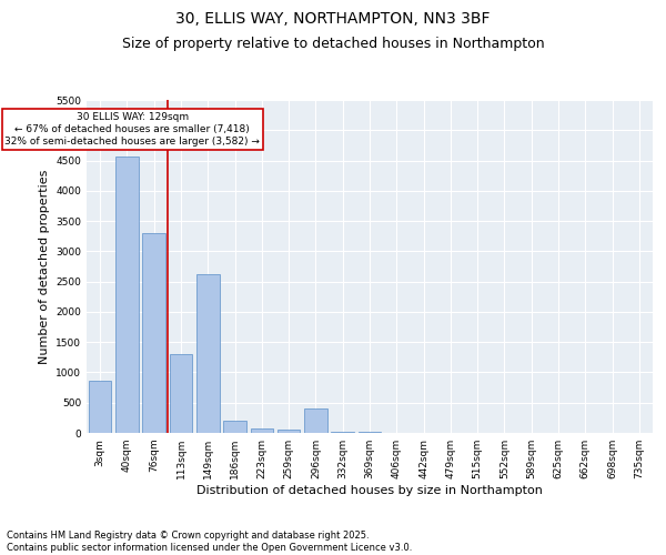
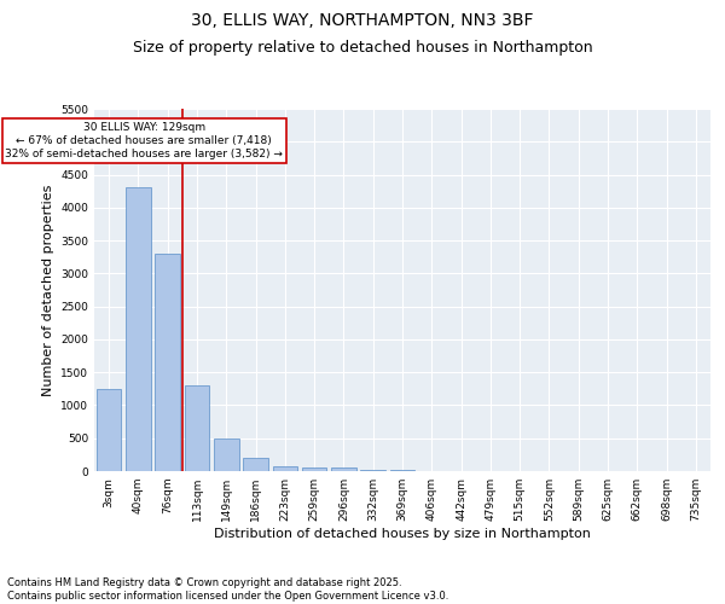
3sqm: 860 -> 1250
40sqm: 4560 -> 4300
149sqm: 2620 -> 500
296sqm: 400 -> 50
